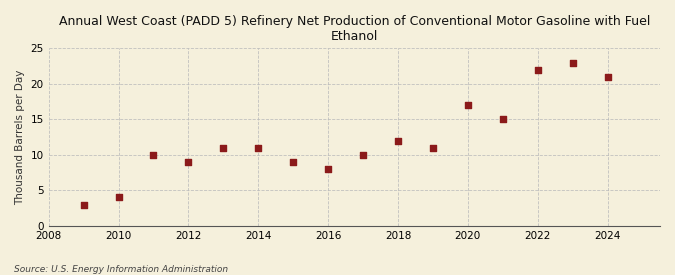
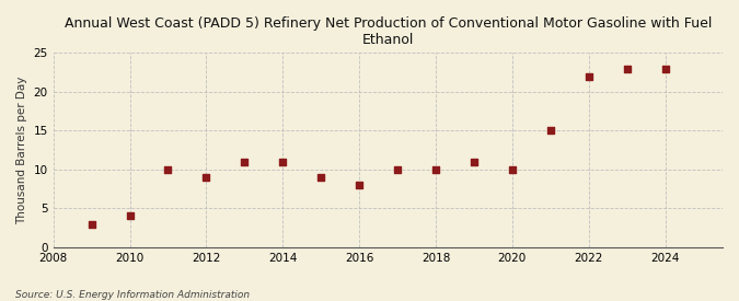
2018: 12 -> 10
2020: 17 -> 10
2024: 21 -> 23
